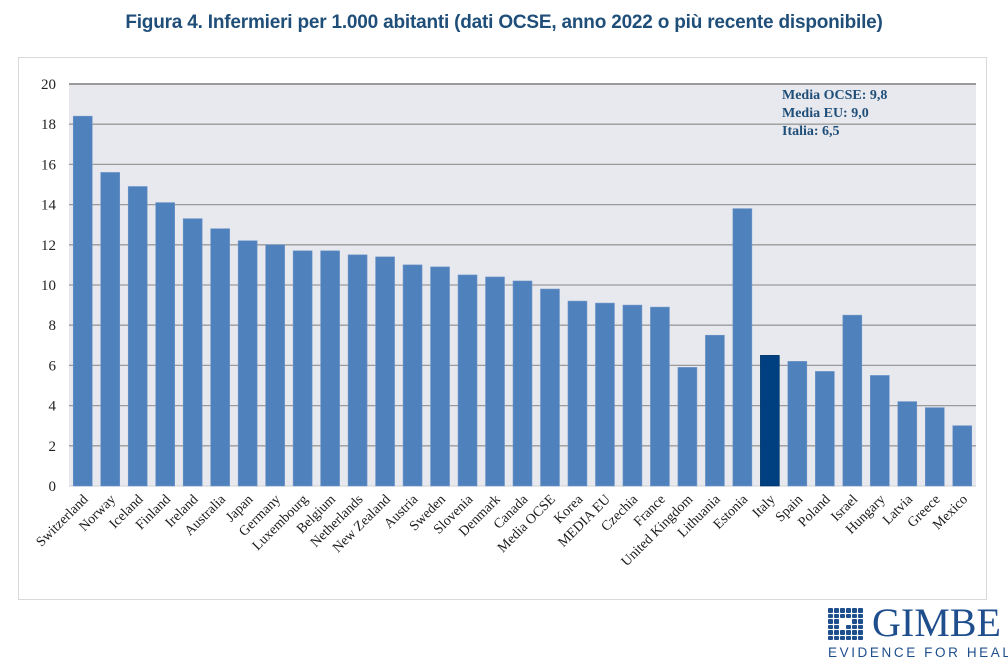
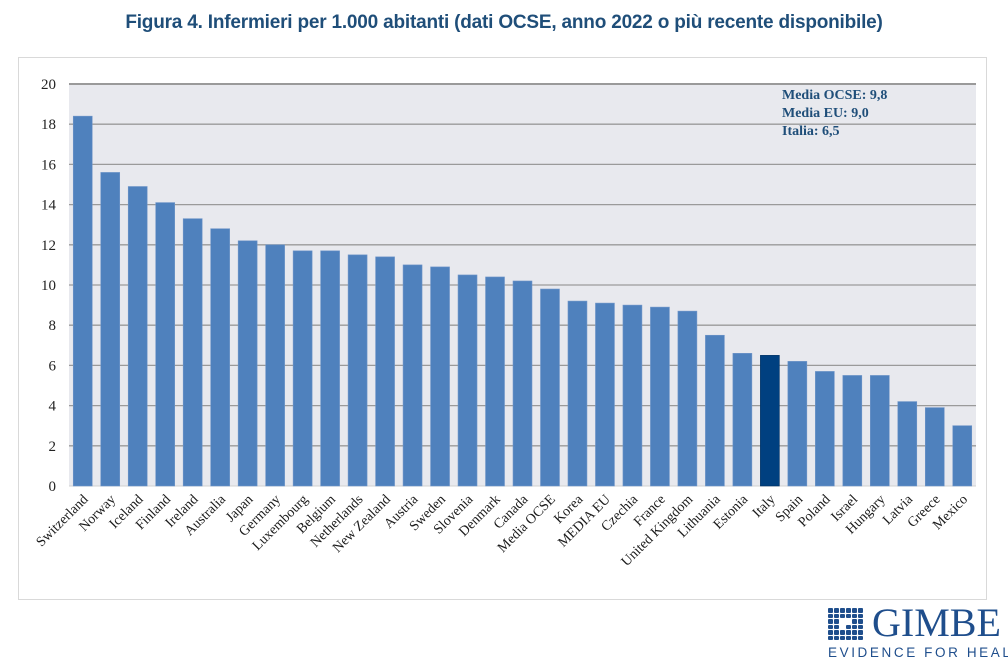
United Kingdom: 5.9 -> 8.7
Estonia: 13.8 -> 6.6
Israel: 8.5 -> 5.5
